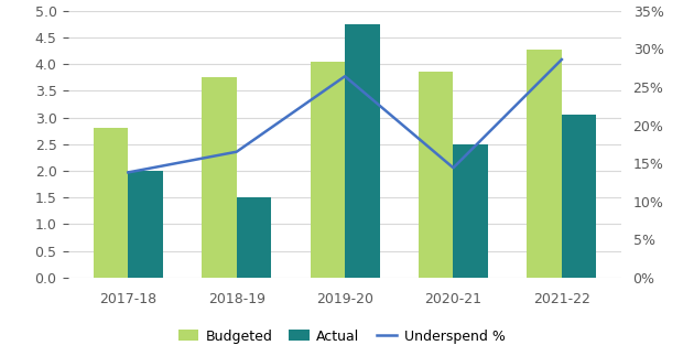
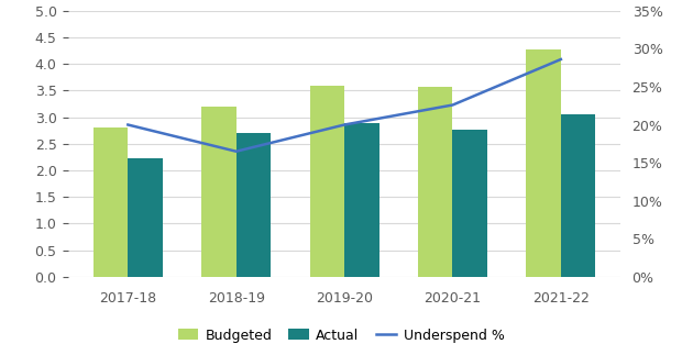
Underspend %/2017-18: 13.8% -> 20.0%
Actual/2017-18: 2.00 -> 2.23
Budgeted/2018-19: 3.75 -> 3.20
Actual/2018-19: 1.50 -> 2.70
Budgeted/2019-20: 4.05 -> 3.60
Underspend %/2019-20: 26.4% -> 20.0%
Actual/2019-20: 4.75 -> 2.88
Budgeted/2020-21: 3.85 -> 3.57
Underspend %/2020-21: 14.4% -> 22.6%
Actual/2020-21: 2.50 -> 2.76
